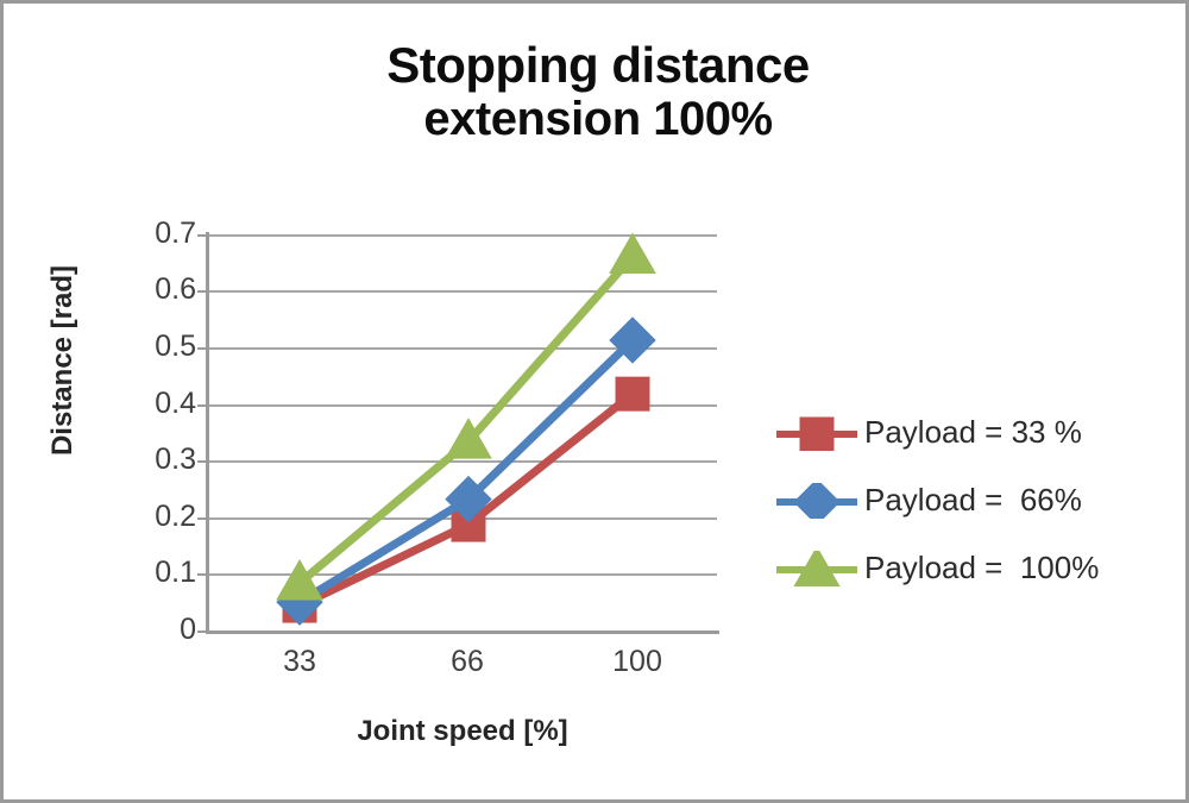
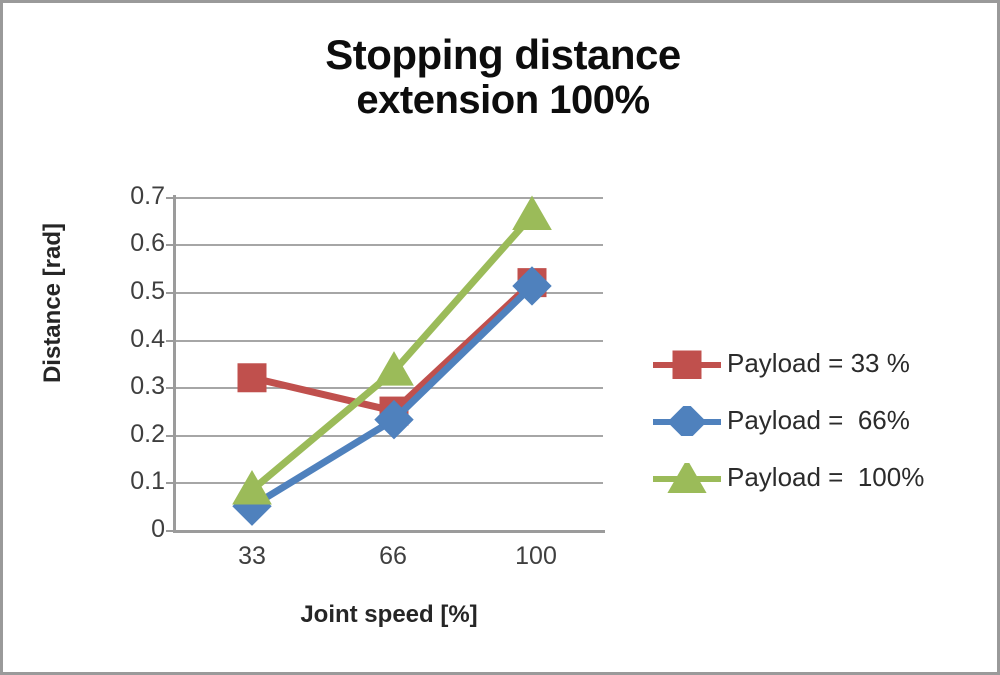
Payload = 33 %/33: 0.04 -> 0.32
Payload = 33 %/66: 0.19 -> 0.25
Payload = 33 %/100: 0.42 -> 0.52
